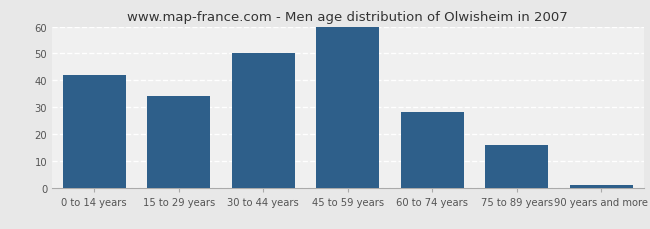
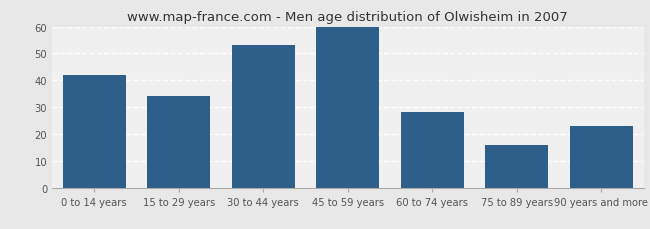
30 to 44 years: 50 -> 53
90 years and more: 1 -> 23
